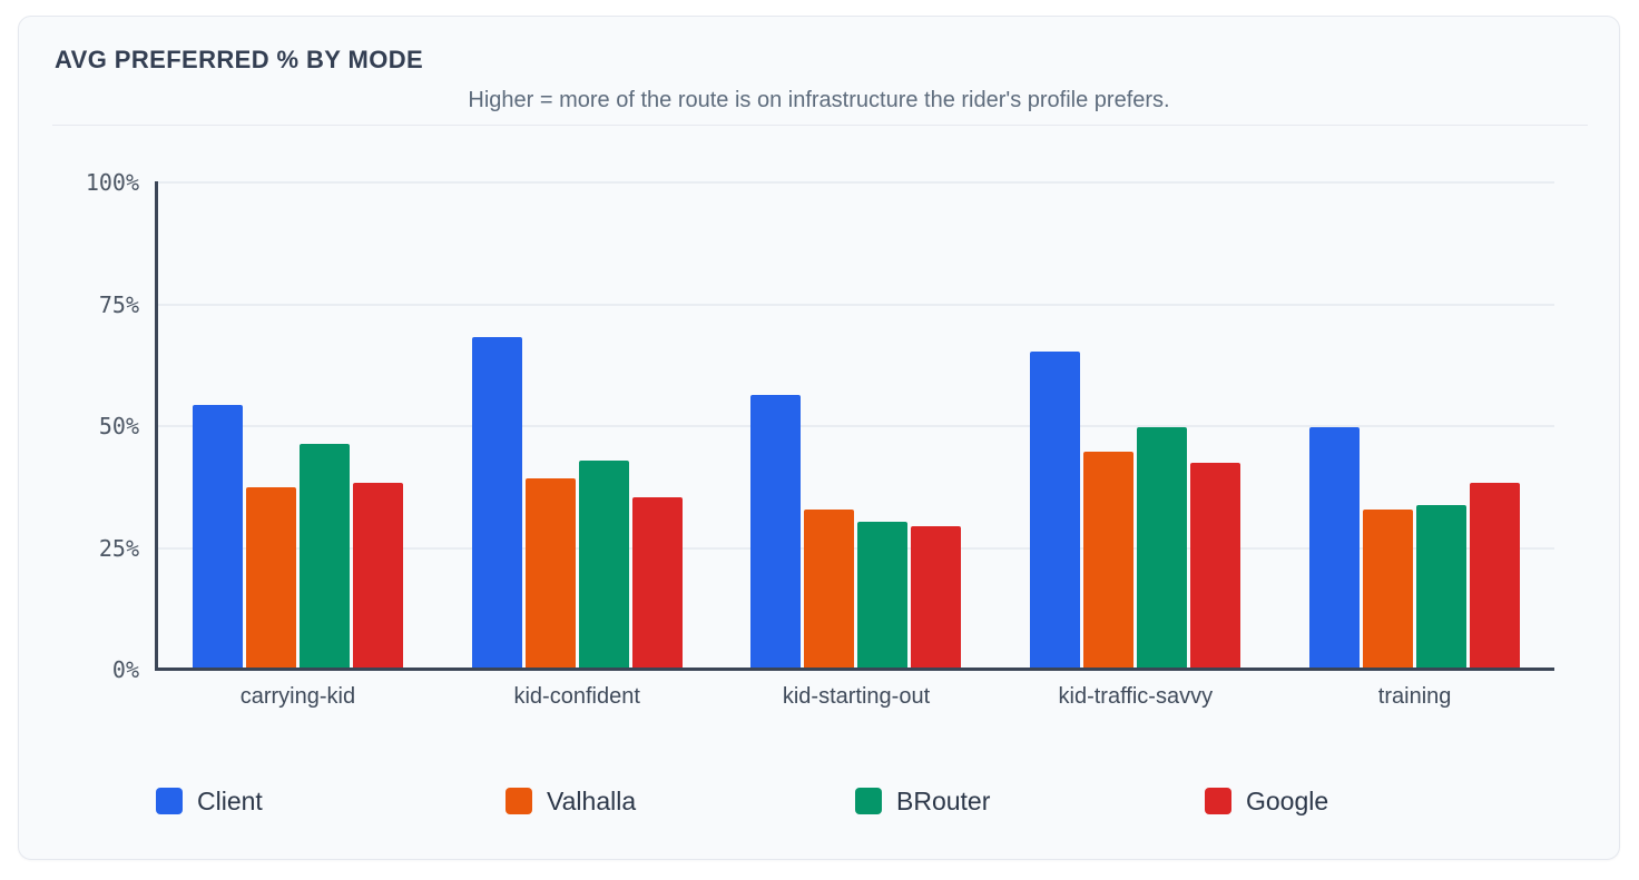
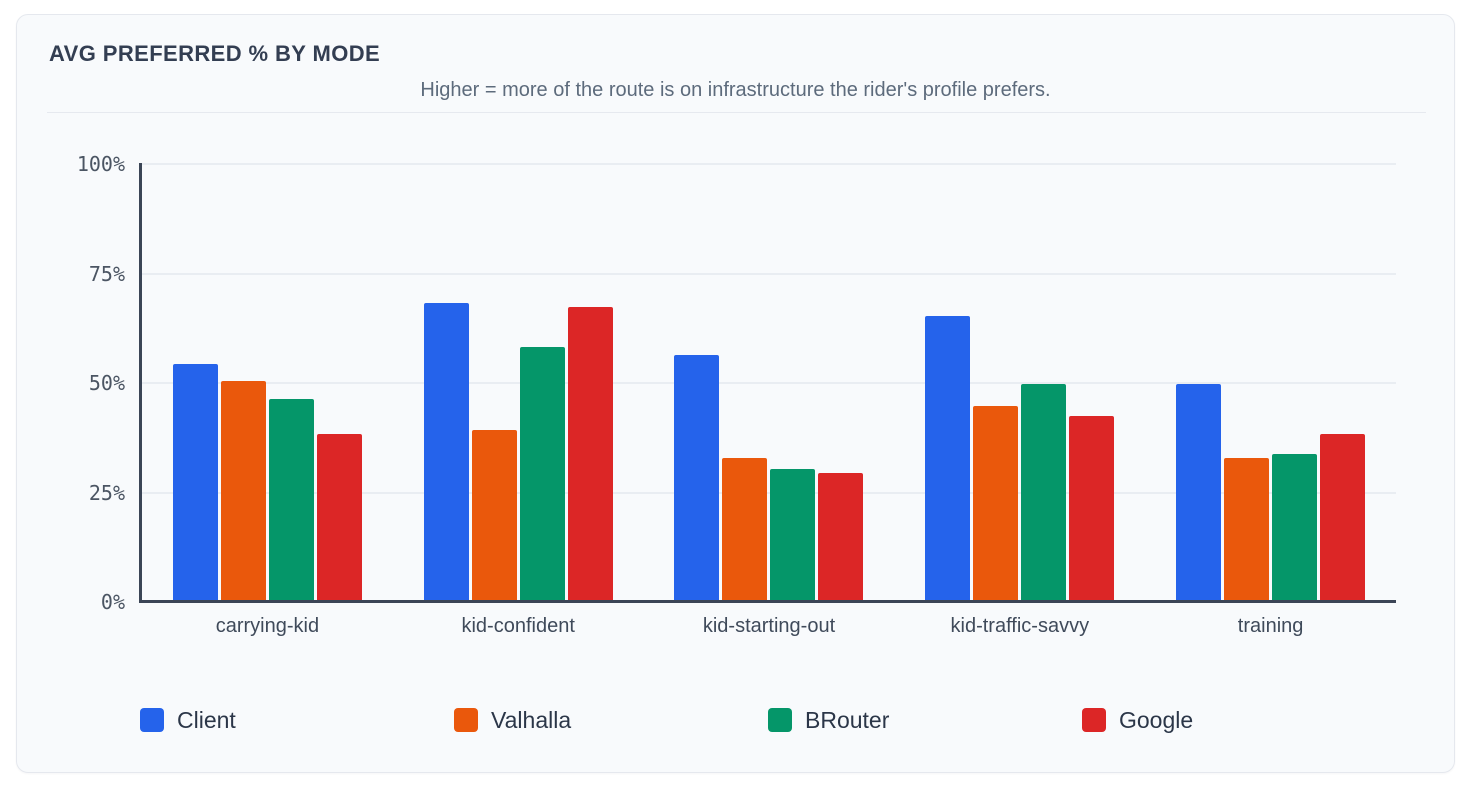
Valhalla/carrying-kid: 37% -> 50%
BRouter/kid-confident: 42% -> 58%
Google/kid-confident: 35% -> 67%
